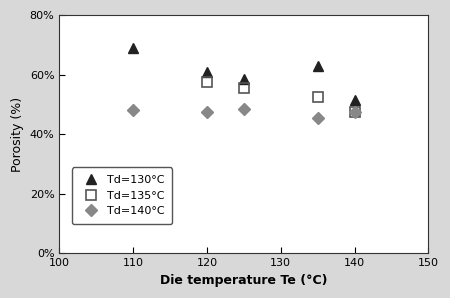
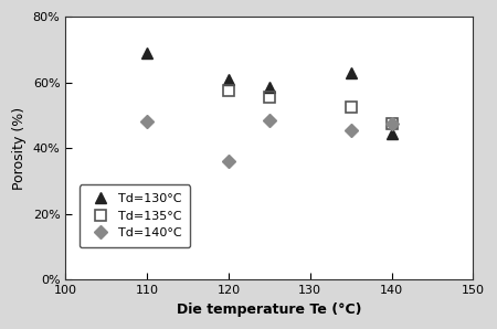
Td=140°C/120: 47.5% -> 36.0%
Td=130°C/140: 51.5% -> 44.5%
